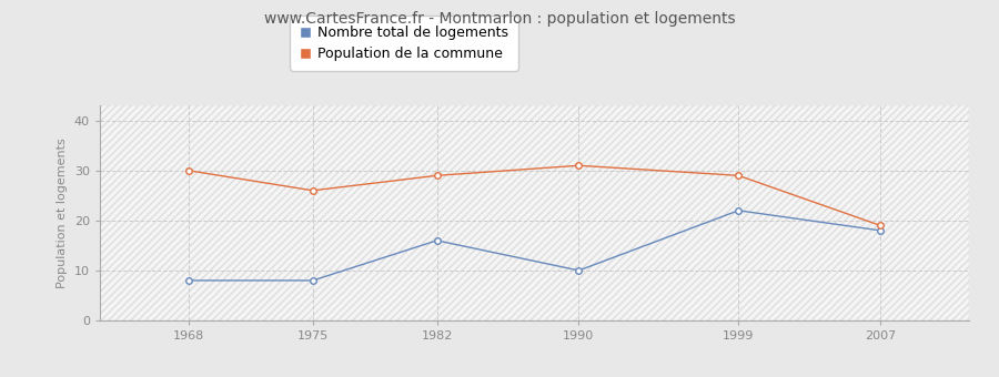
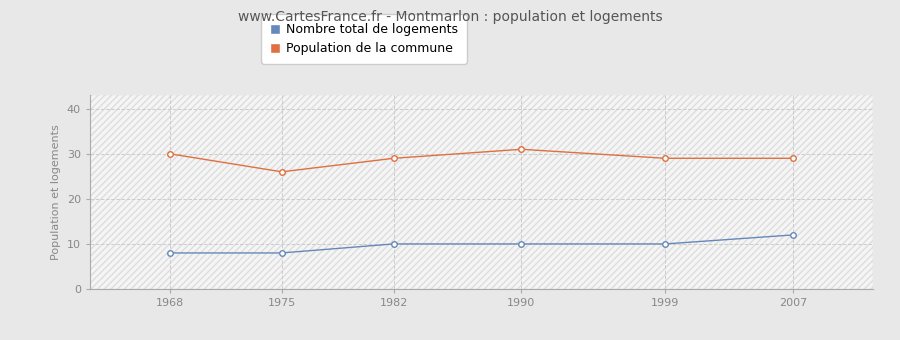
Nombre total de logements/1982: 16 -> 10
Nombre total de logements/1999: 22 -> 10
Nombre total de logements/2007: 18 -> 12
Population de la commune/2007: 19 -> 29
